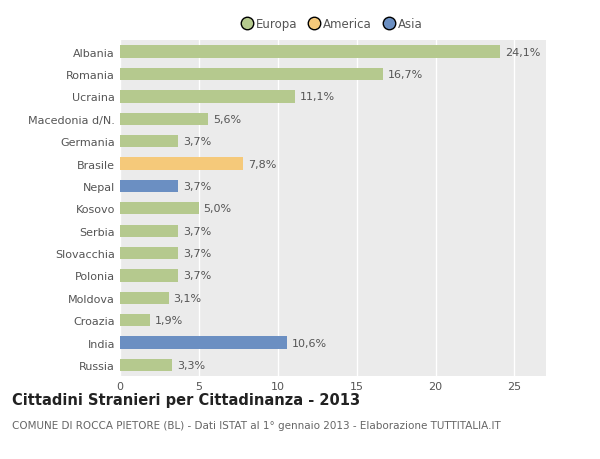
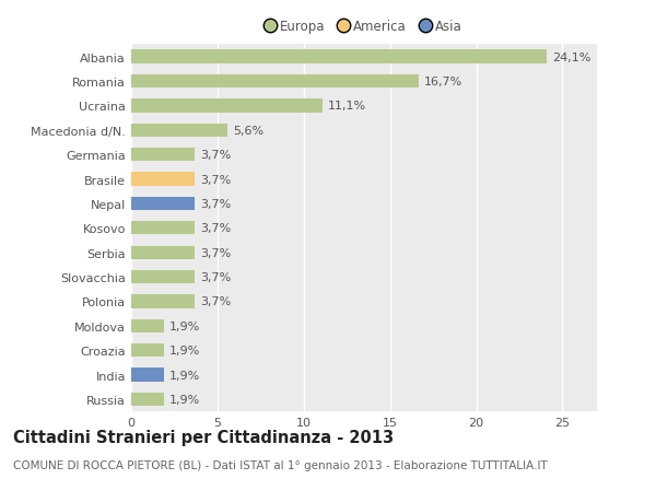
Brasile: 7,8% -> 3,7%
Kosovo: 5,0% -> 3,7%
Moldova: 3,1% -> 1,9%
India: 10,6% -> 1,9%
Russia: 3,3% -> 1,9%
